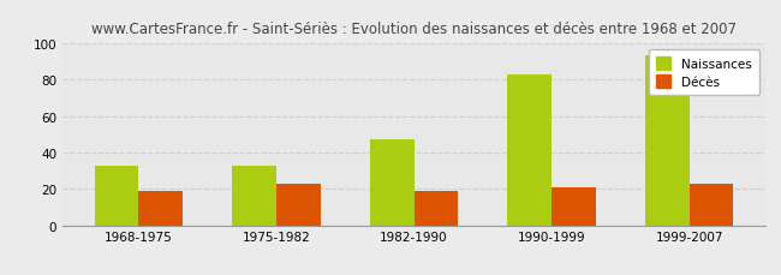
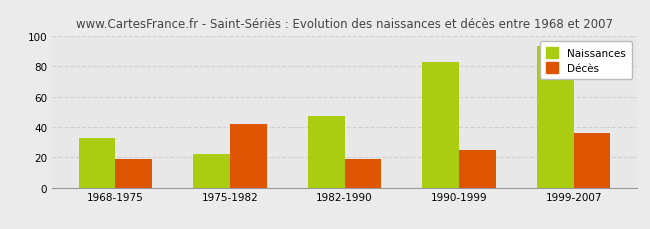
Naissances/1975-1982: 33 -> 22
Décès/1975-1982: 23 -> 42
Décès/1990-1999: 21 -> 25
Décès/1999-2007: 23 -> 36
